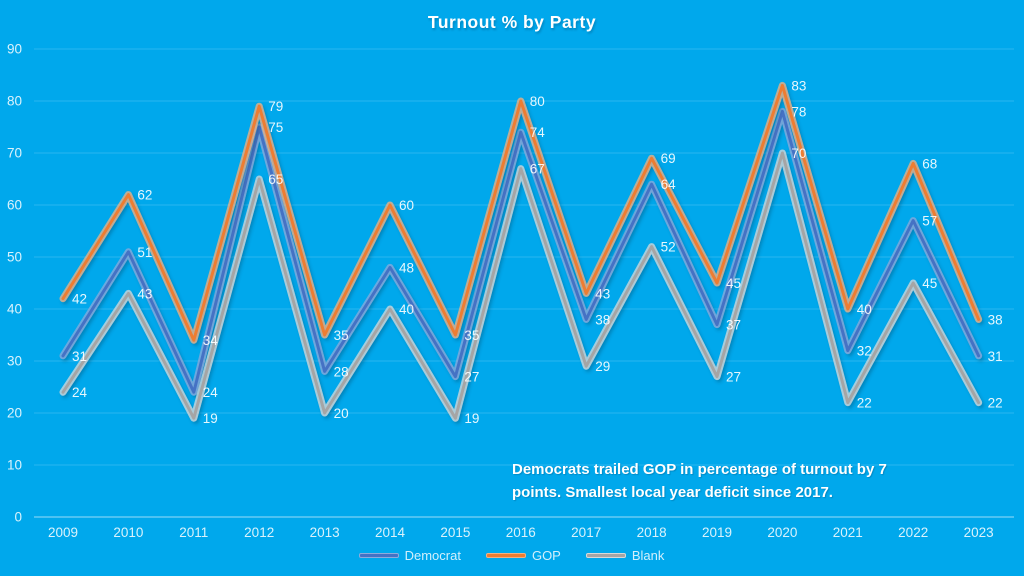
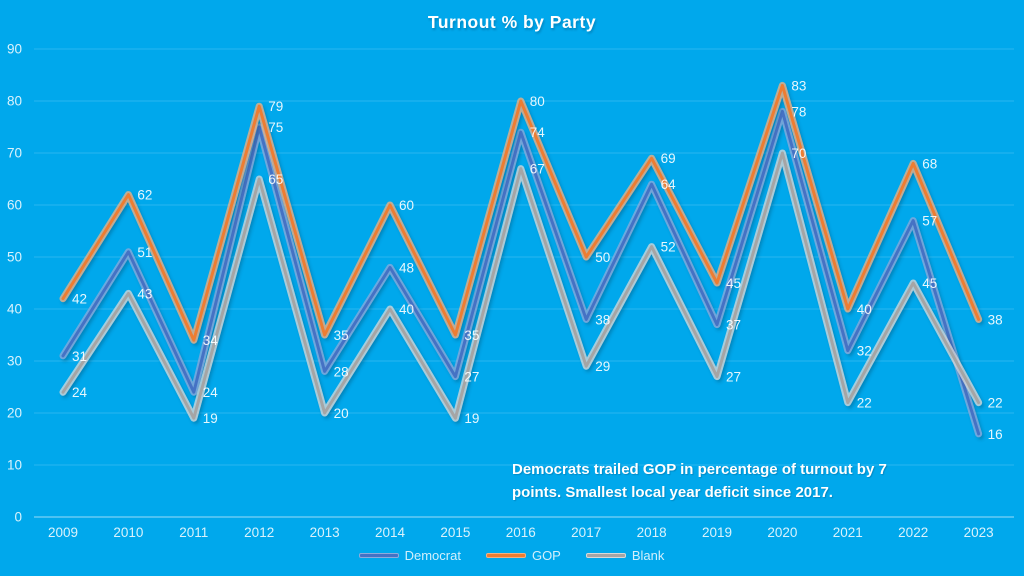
GOP/2017: 43 -> 50
Democrat/2023: 31 -> 16
